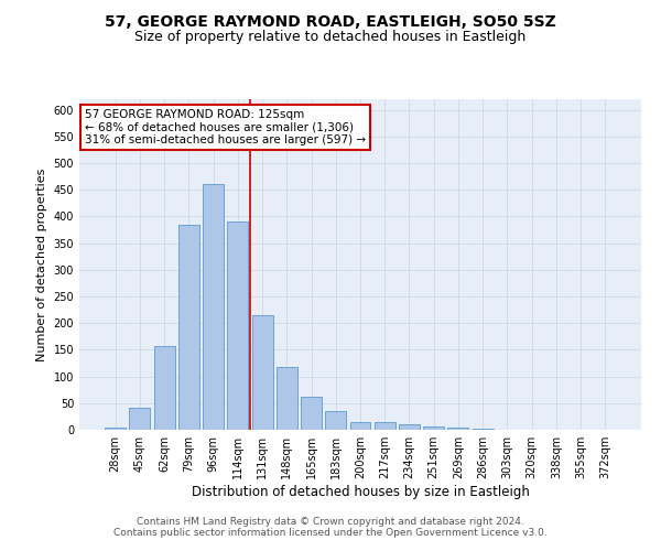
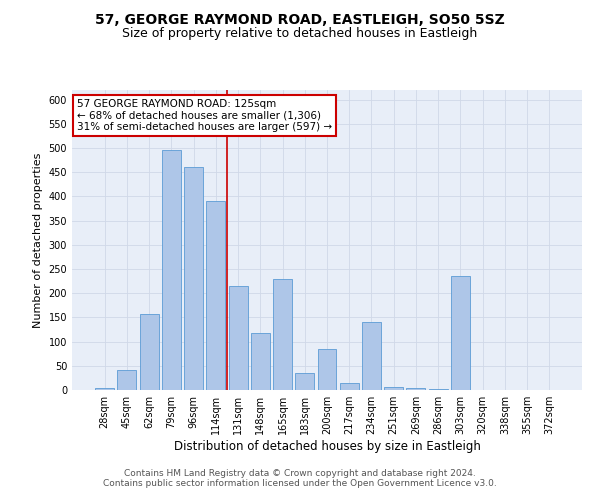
79sqm: 385 -> 495
165sqm: 62 -> 230
200sqm: 15 -> 85
234sqm: 10 -> 140
303sqm: 1 -> 235
